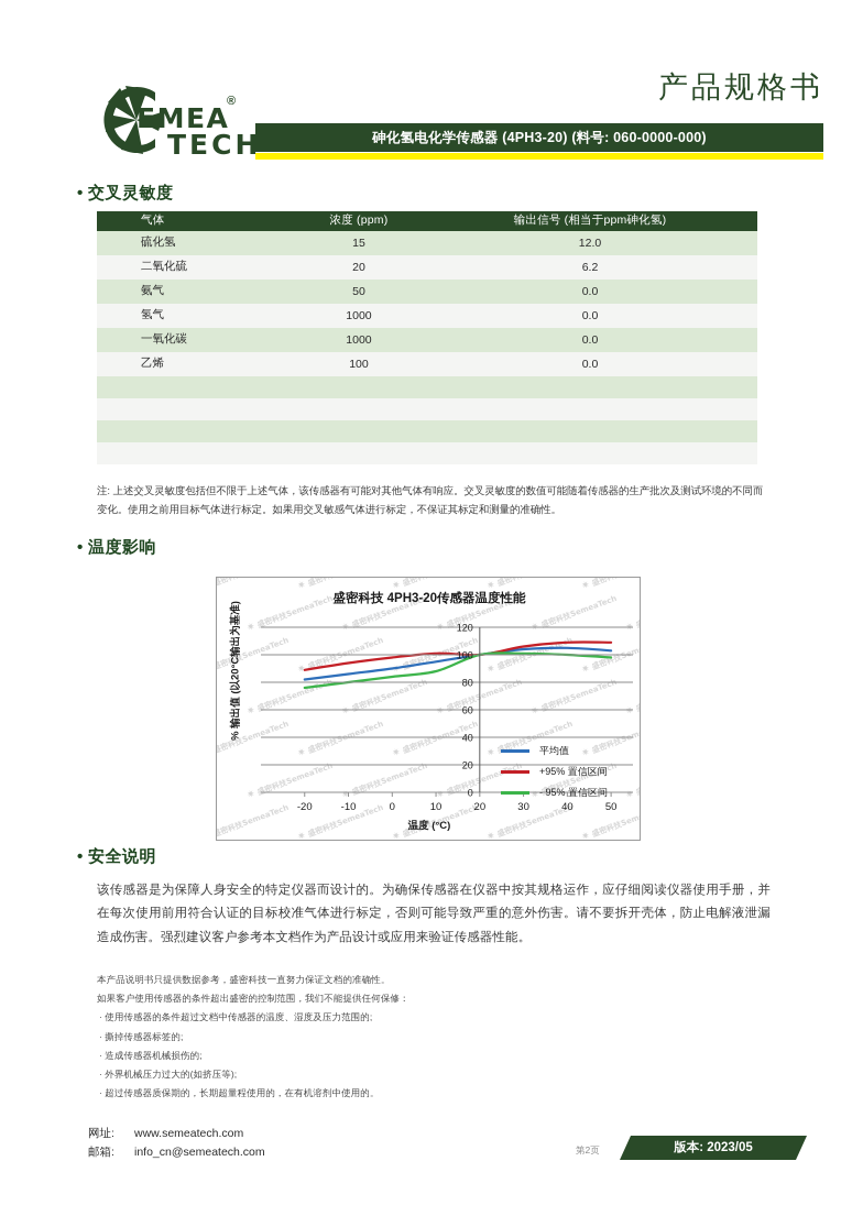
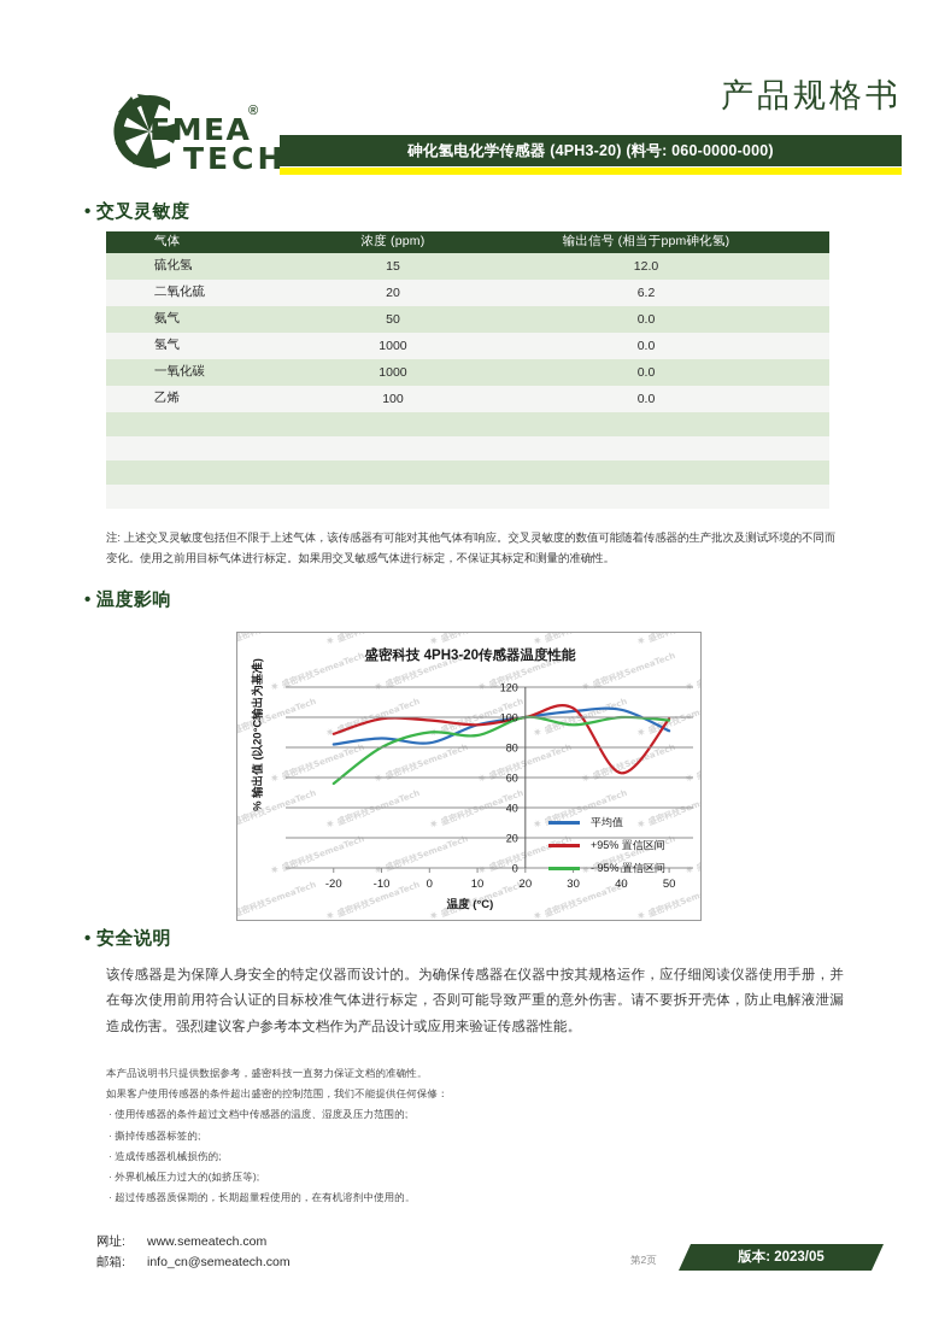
- 95% 置信区间/-20: 76 -> 56
+95% 置信区间/-10: 94 -> 99
平均值/0: 90 -> 83
- 95% 置信区间/0: 84 -> 90
+95% 置信区间/10: 101 -> 95
- 95% 置信区间/30: 101 -> 95
+95% 置信区间/40: 109 -> 63
平均值/50: 103 -> 91
+95% 置信区间/50: 109 -> 99
